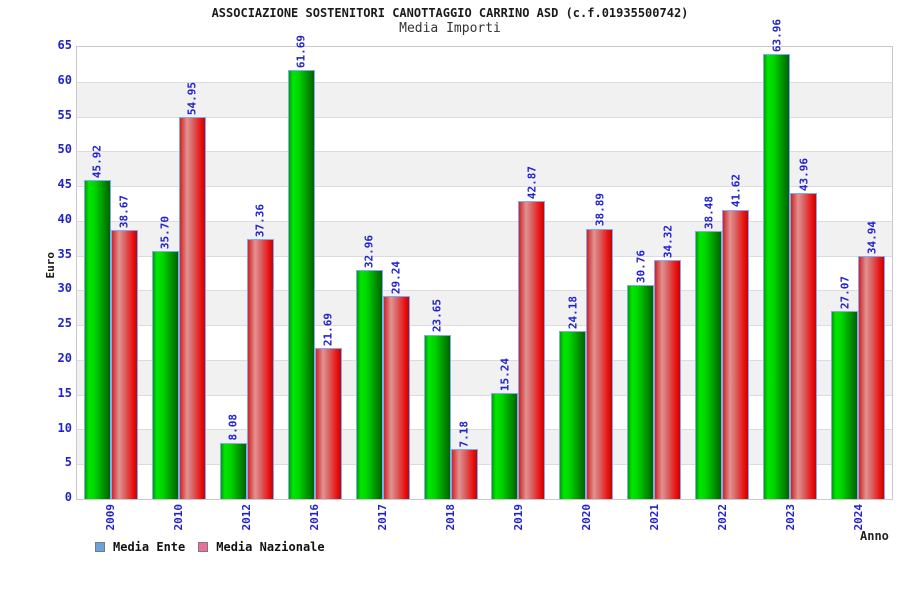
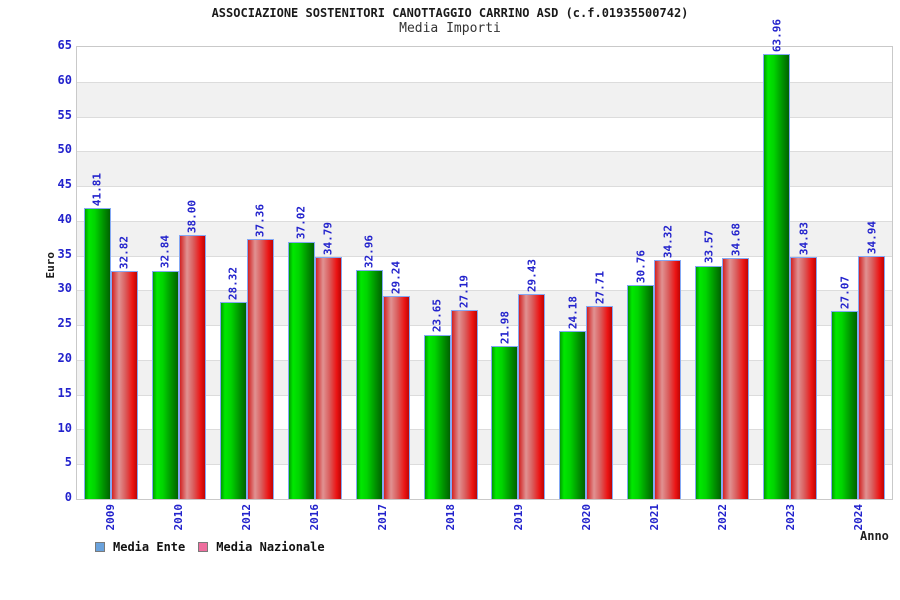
Media Ente/2009: 45.92 -> 41.81
Media Nazionale/2009: 38.67 -> 32.82
Media Ente/2010: 35.70 -> 32.84
Media Nazionale/2010: 54.95 -> 38.00
Media Ente/2012: 8.08 -> 28.32
Media Ente/2016: 61.69 -> 37.02
Media Nazionale/2016: 21.69 -> 34.79
Media Nazionale/2018: 7.18 -> 27.19
Media Ente/2019: 15.24 -> 21.98
Media Nazionale/2019: 42.87 -> 29.43
Media Nazionale/2020: 38.89 -> 27.71
Media Ente/2022: 38.48 -> 33.57
Media Nazionale/2022: 41.62 -> 34.68
Media Nazionale/2023: 43.96 -> 34.83
